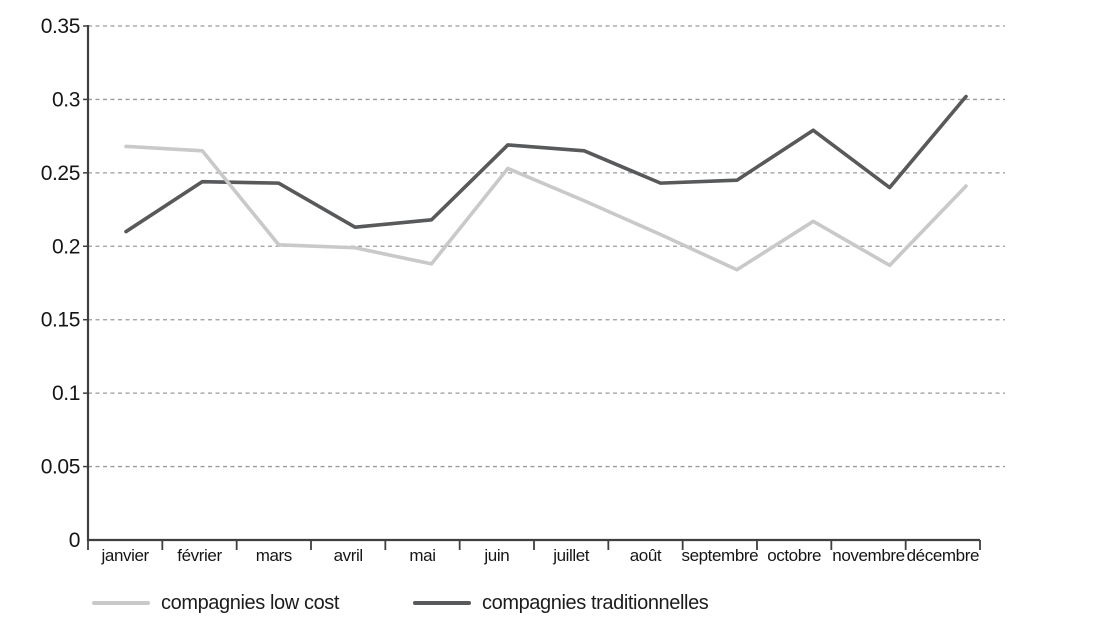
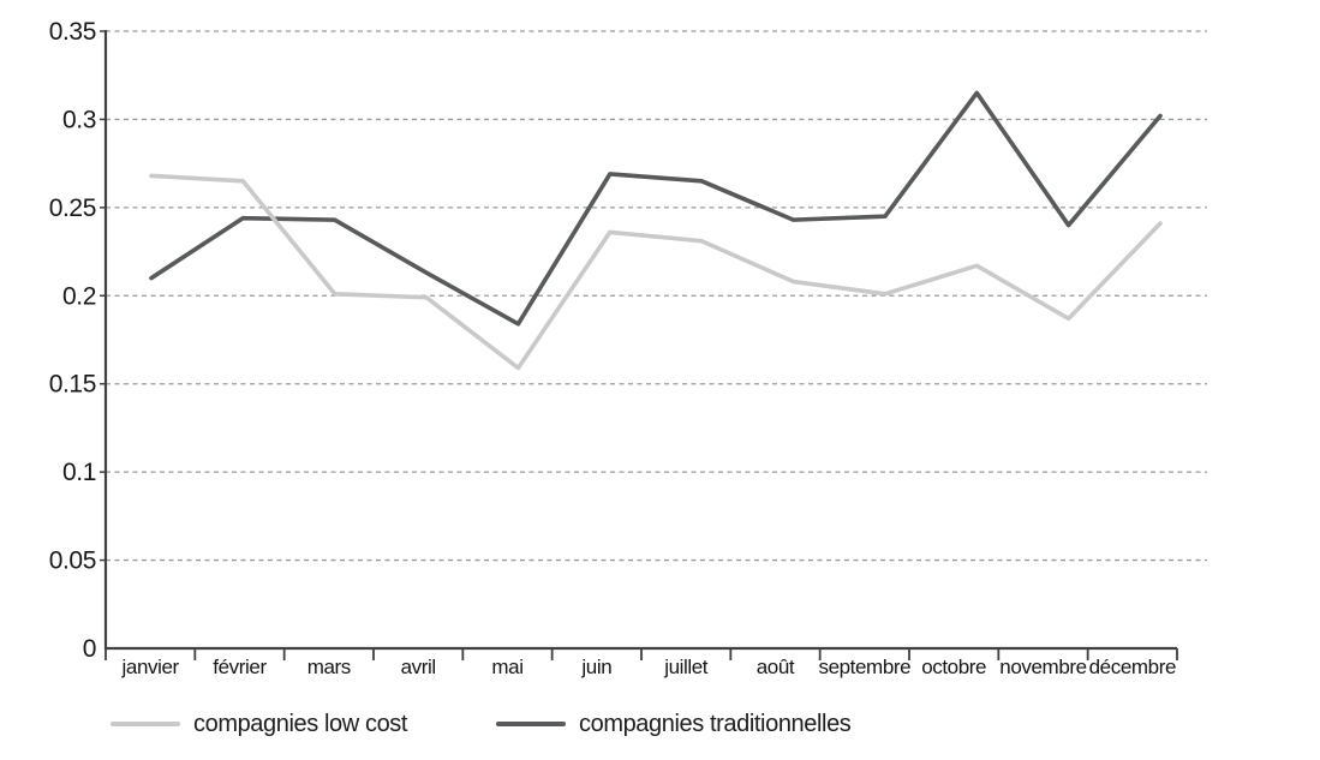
compagnies low cost/mai: 0.188 -> 0.159
compagnies traditionnelles/mai: 0.218 -> 0.184
compagnies low cost/juin: 0.253 -> 0.236
compagnies low cost/septembre: 0.184 -> 0.201
compagnies traditionnelles/octobre: 0.279 -> 0.315
